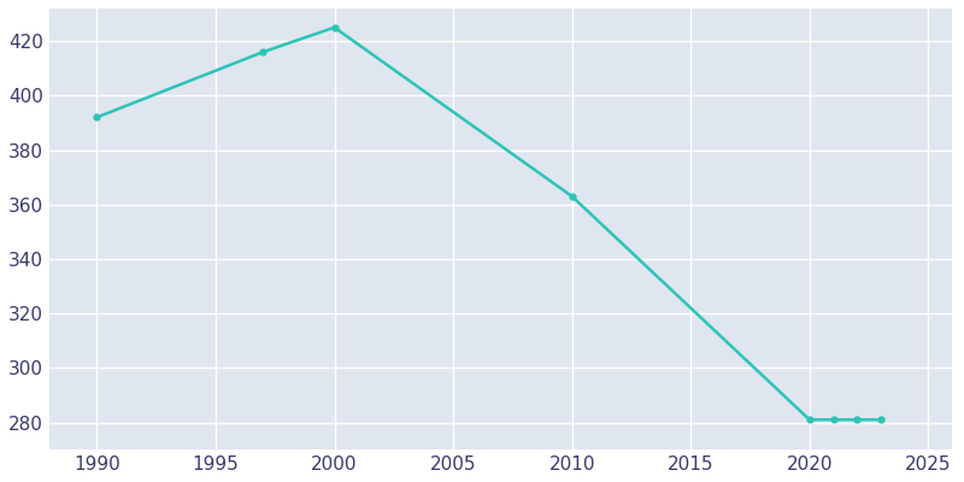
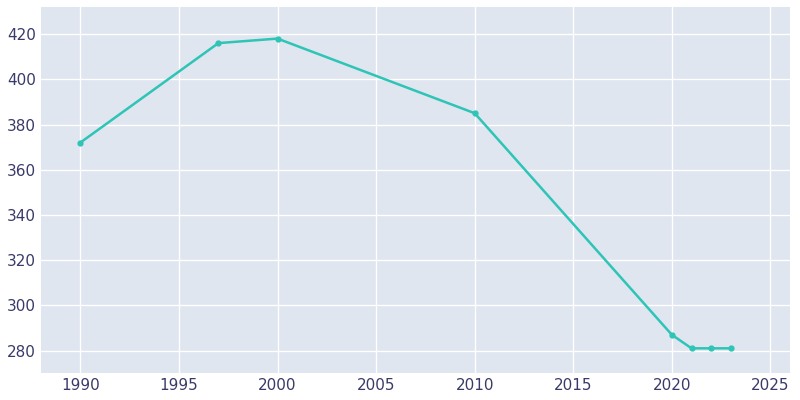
1990: 392 -> 372
2000: 425 -> 418
2010: 363 -> 385
2020: 281 -> 287
